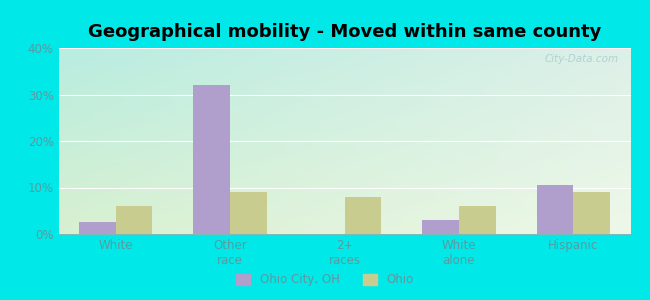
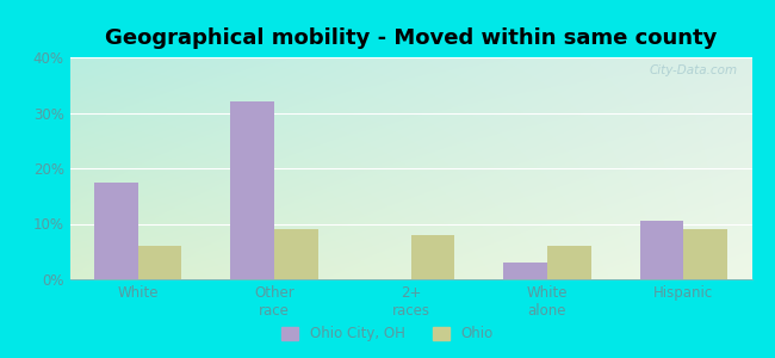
Ohio City, OH/White: 2.5% -> 17.5%
